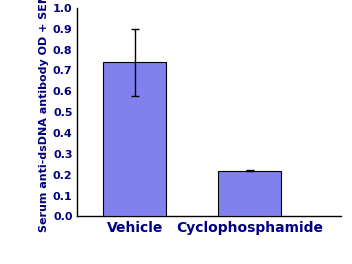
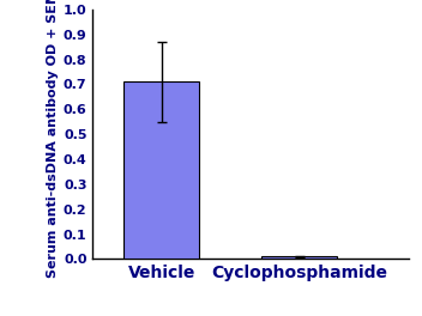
Vehicle: 0.74 -> 0.71
Cyclophosphamide: 0.22 -> 0.01
